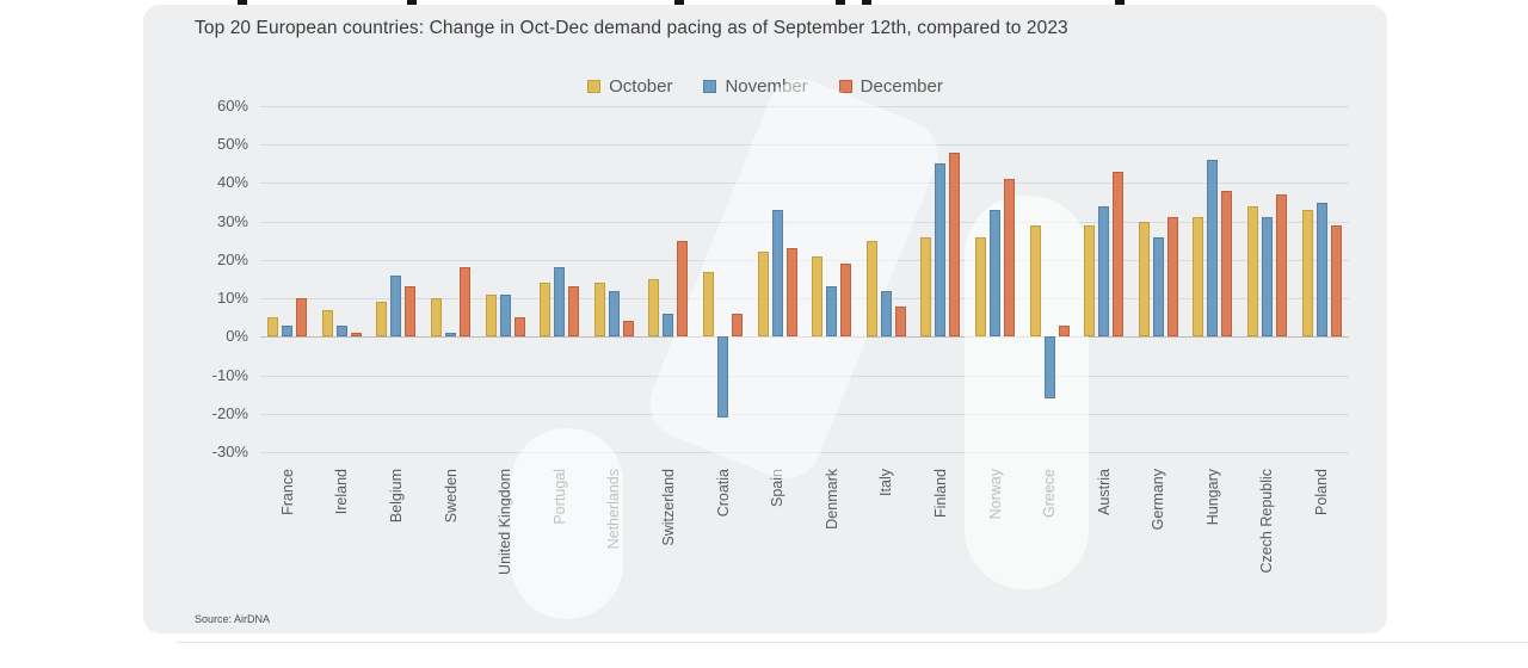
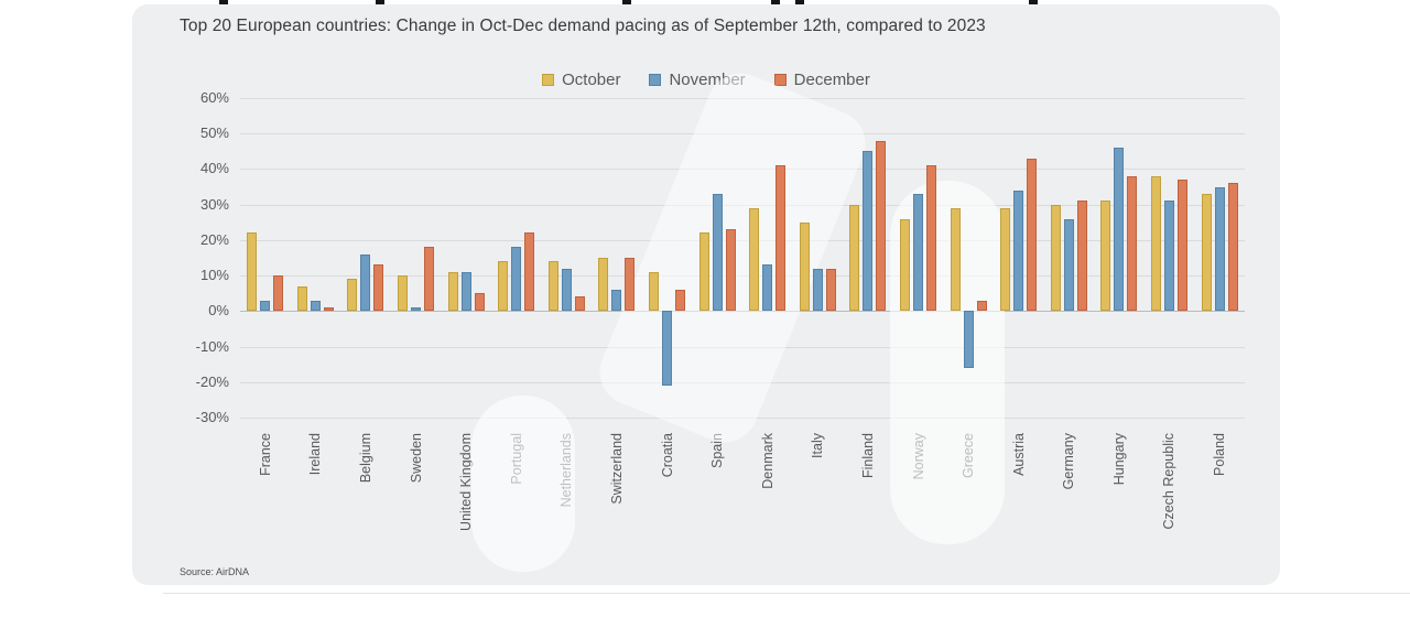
October/France: 5% -> 22%
December/Portugal: 13% -> 22%
December/Switzerland: 25% -> 15%
October/Croatia: 17% -> 11%
October/Denmark: 21% -> 29%
December/Denmark: 19% -> 41%
December/Italy: 8% -> 12%
October/Finland: 26% -> 30%
October/Czech Republic: 34% -> 38%
December/Poland: 29% -> 36%
